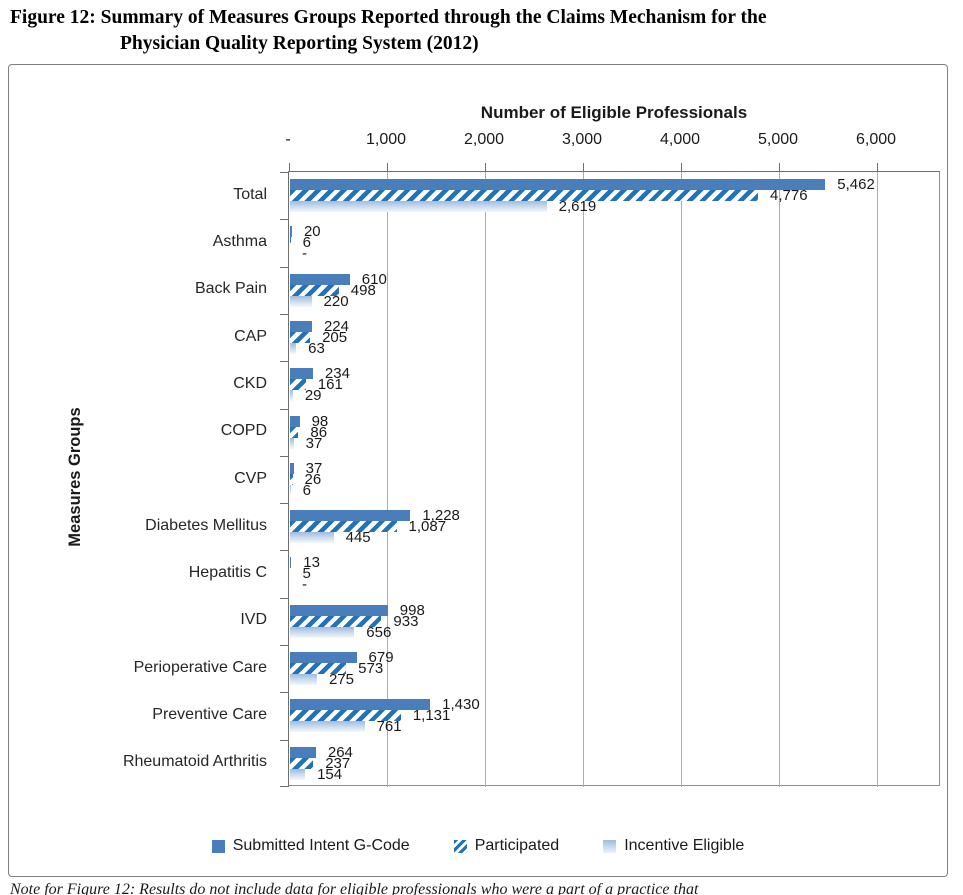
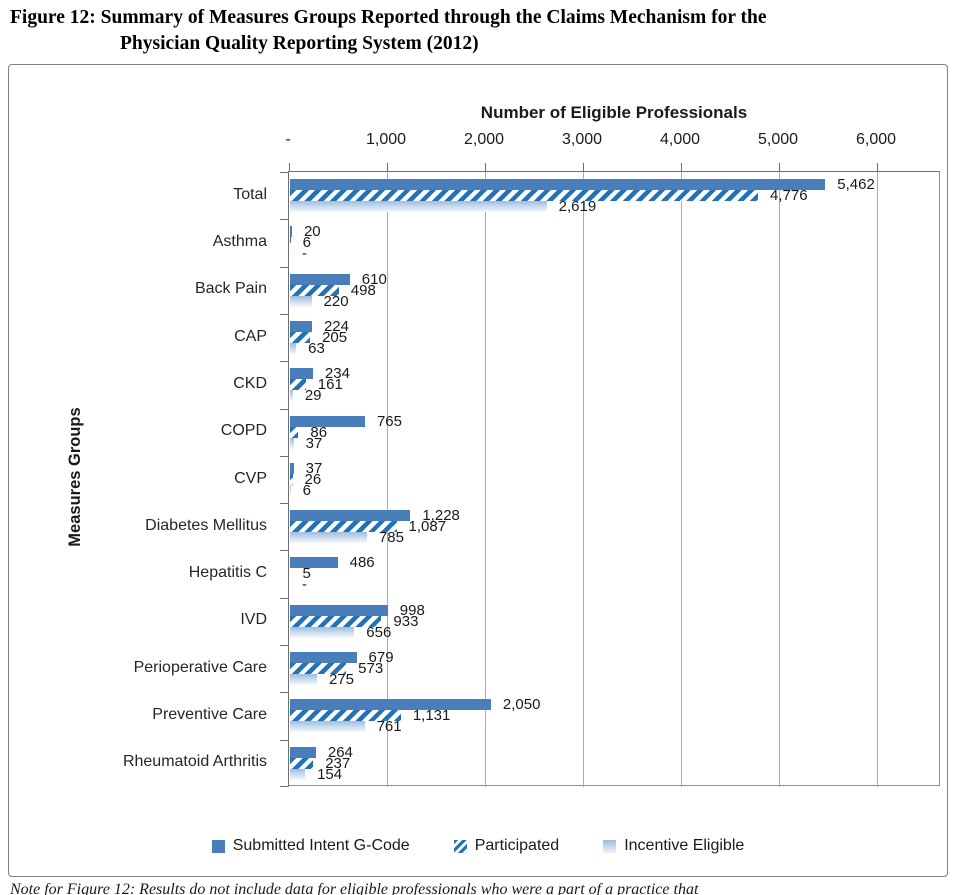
Submitted Intent G-Code/COPD: 98 -> 765
Incentive Eligible/Diabetes Mellitus: 445 -> 785
Submitted Intent G-Code/Hepatitis C: 13 -> 486
Submitted Intent G-Code/Preventive Care: 1,430 -> 2,050
